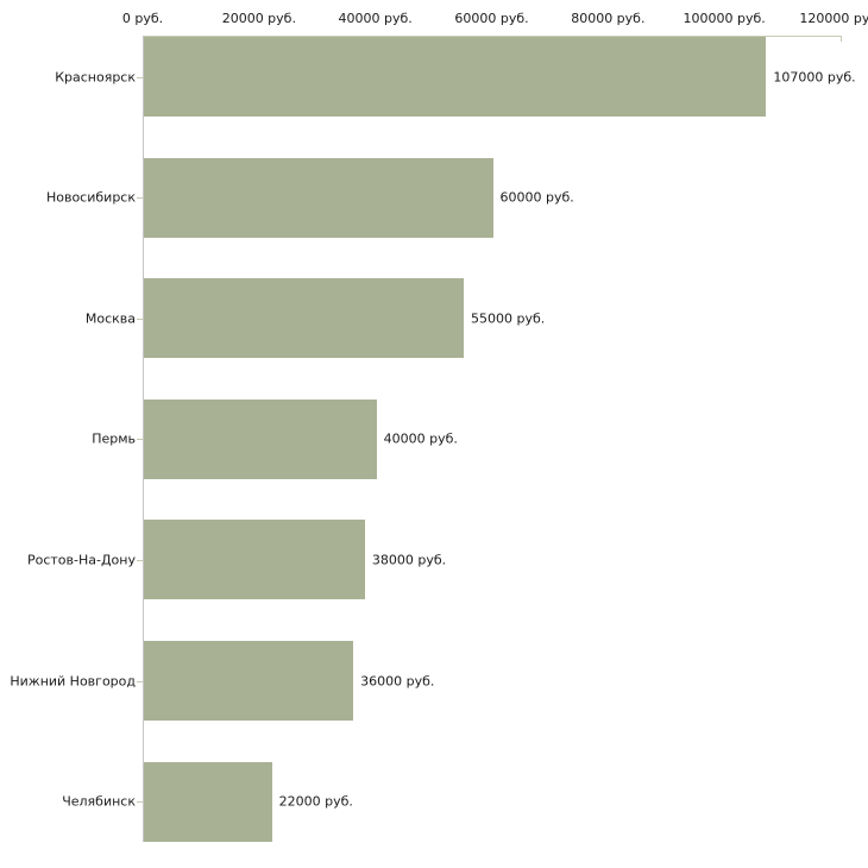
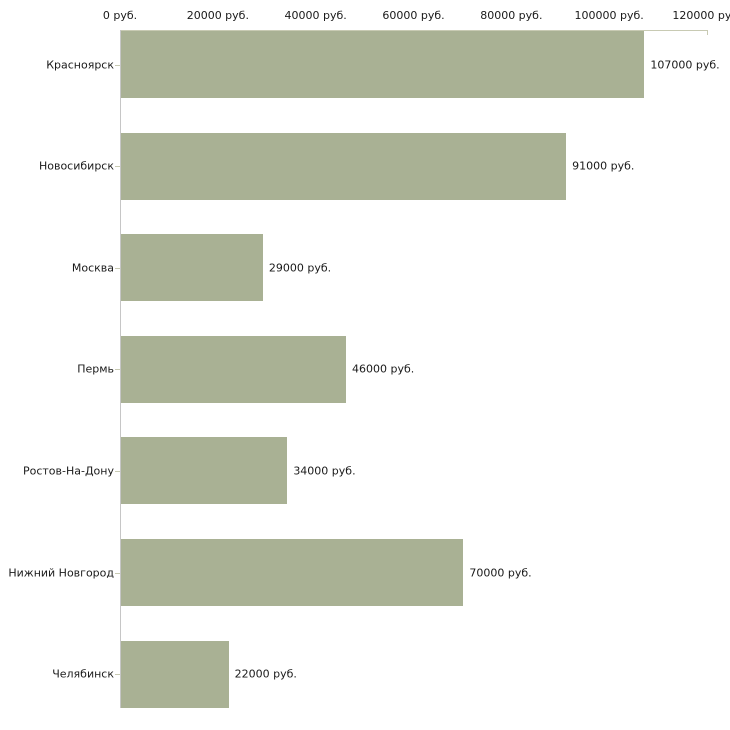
Новосибирск: 60000 -> 91000
Москва: 55000 -> 29000
Пермь: 40000 -> 46000
Ростов-На-Дону: 38000 -> 34000
Нижний Новгород: 36000 -> 70000
